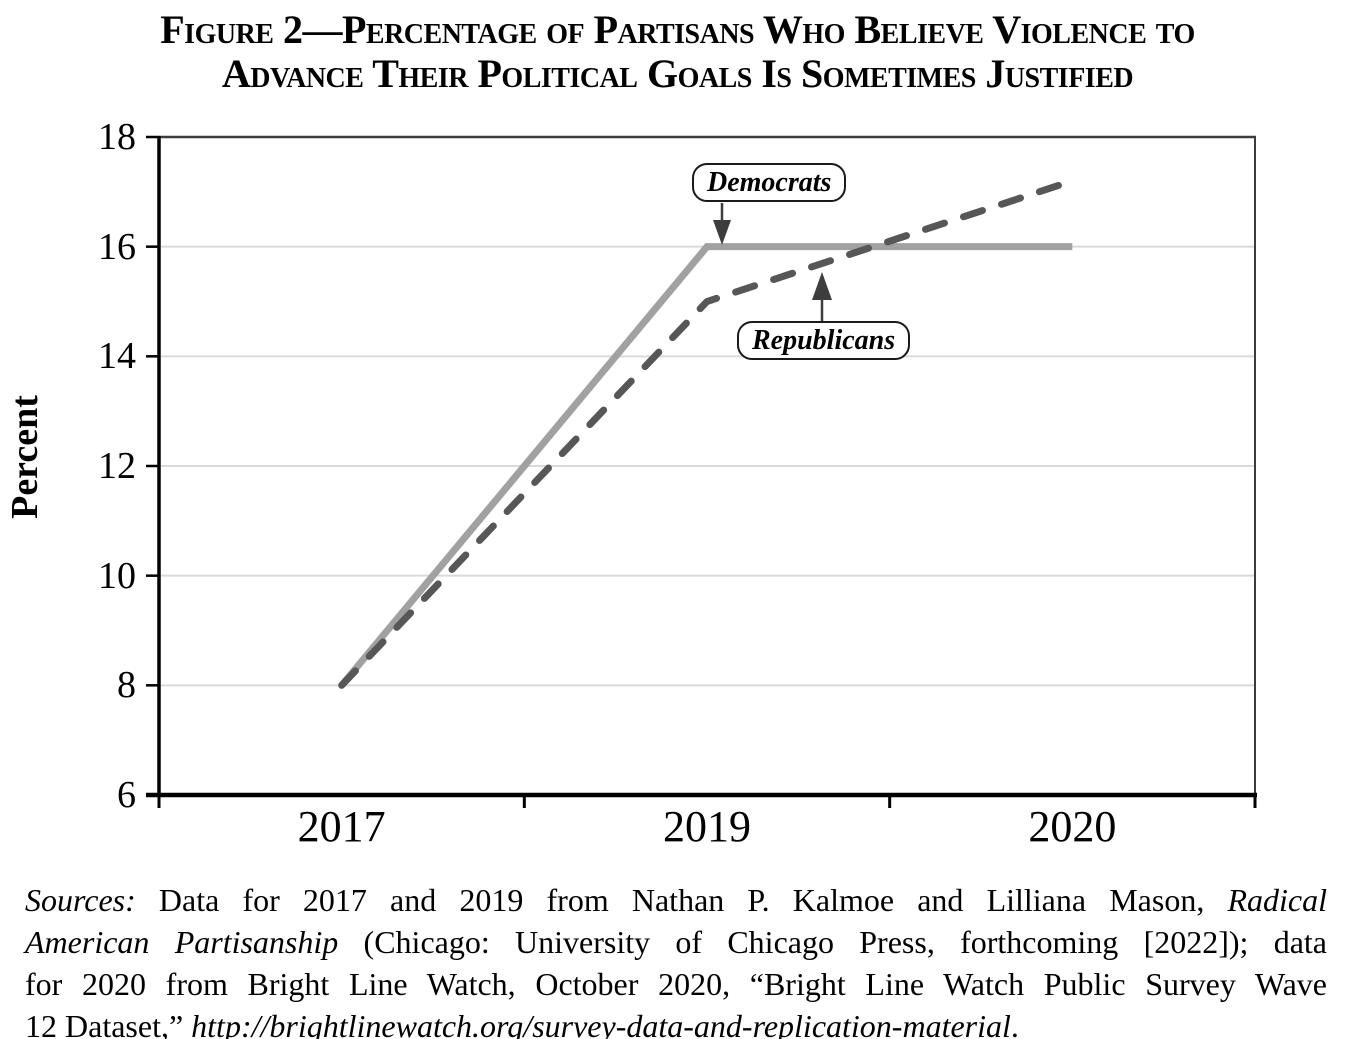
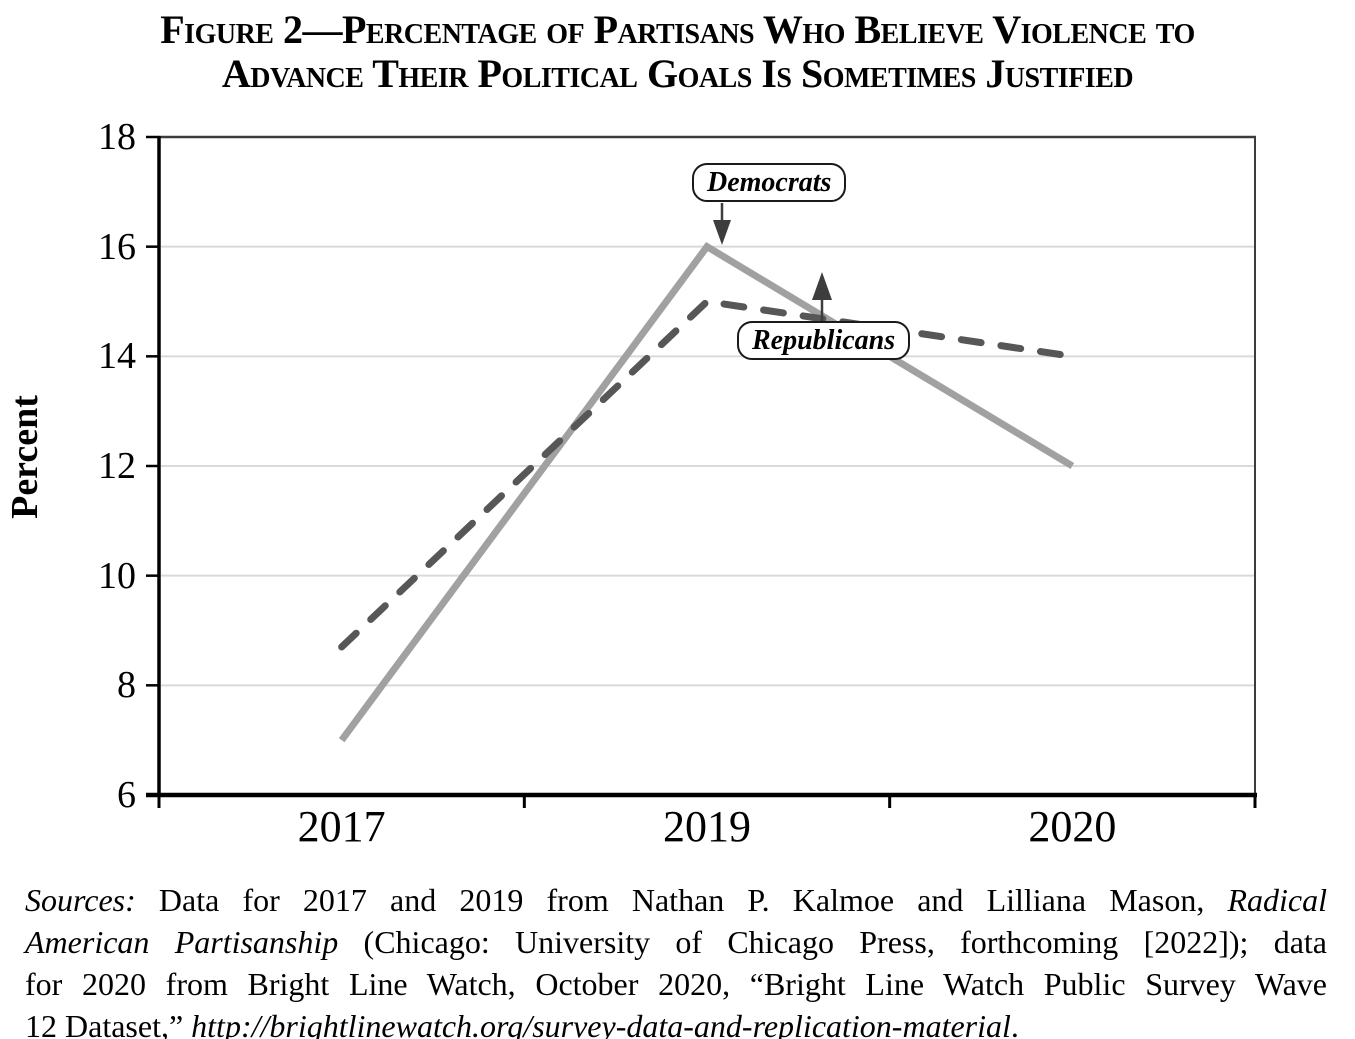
Democrats/2017: 8 -> 7
Republicans/2017: 8.0 -> 8.7
Democrats/2020: 16 -> 12
Republicans/2020: 17.2 -> 14.0
